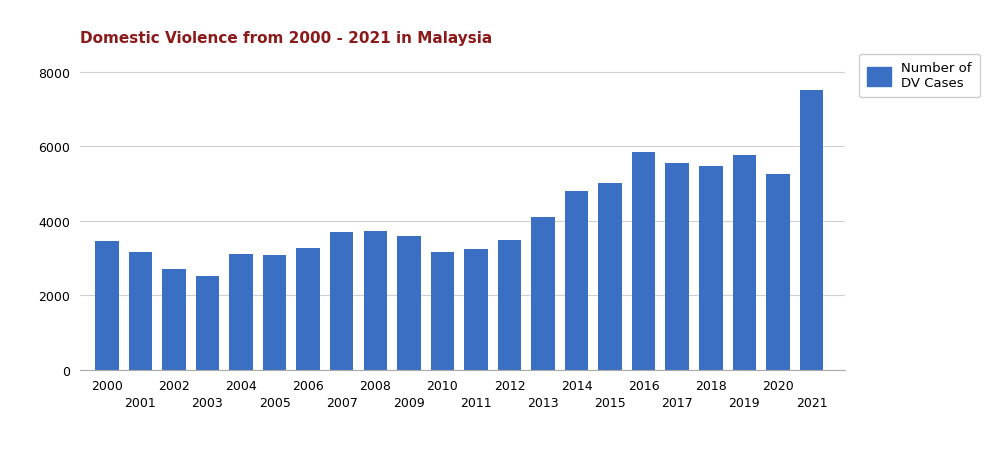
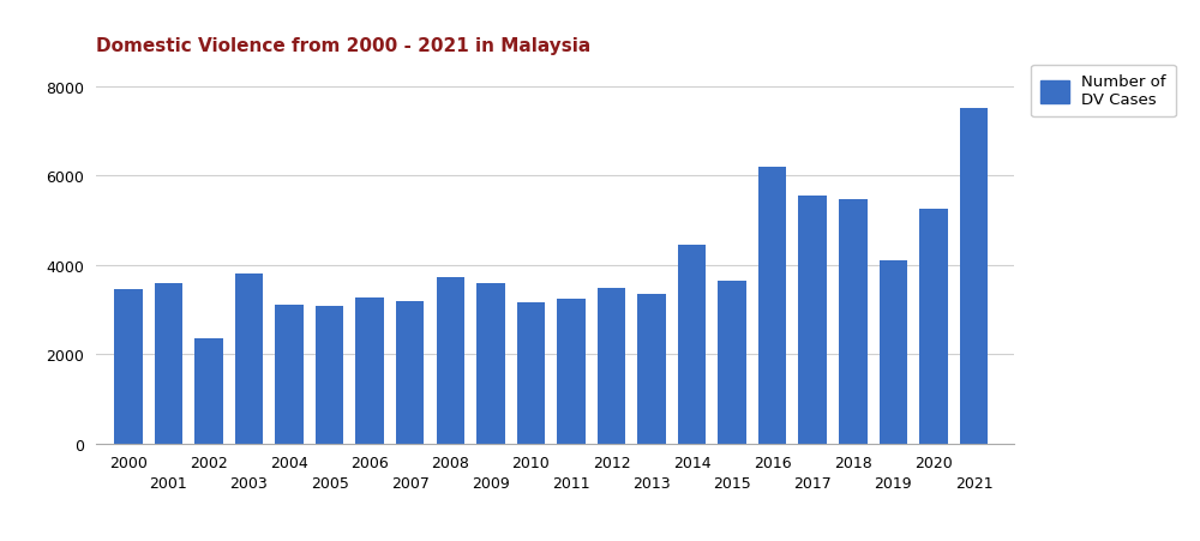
2001: 3170 -> 3600
2002: 2690 -> 2350
2003: 2520 -> 3800
2007: 3700 -> 3200
2013: 4110 -> 3350
2014: 4810 -> 4450
2015: 5010 -> 3650
2016: 5840 -> 6200
2019: 5760 -> 4100
